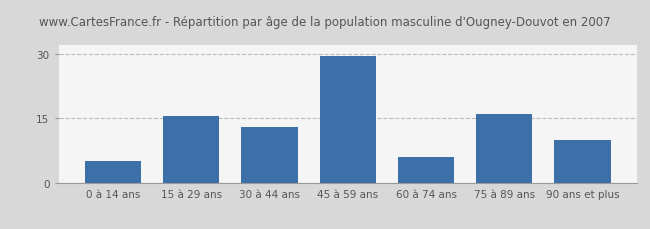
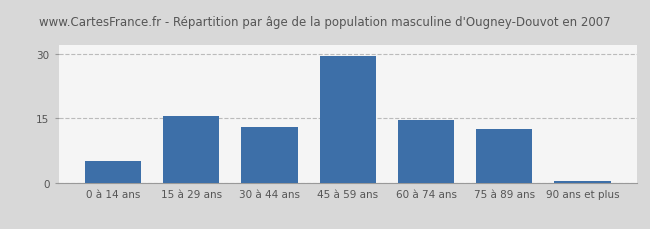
60 à 74 ans: 6.0 -> 14.5
75 à 89 ans: 16.0 -> 12.5
90 ans et plus: 10.0 -> 0.5
